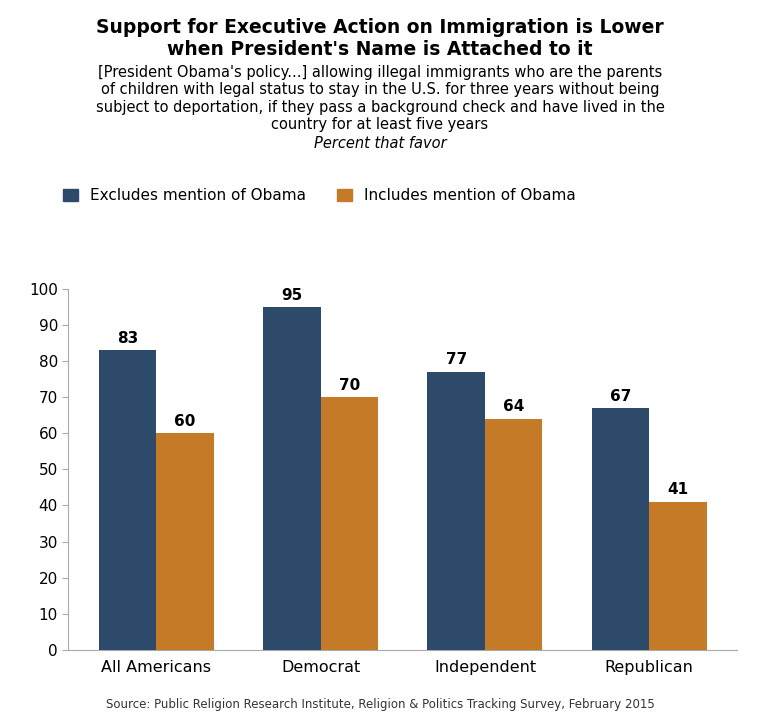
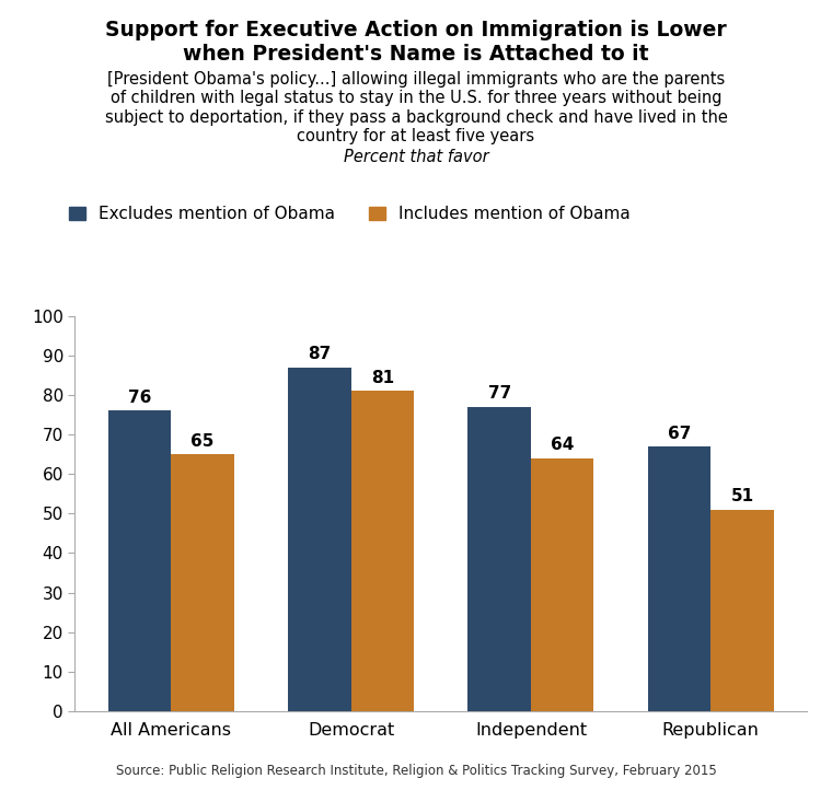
Excludes mention of Obama/All Americans: 83 -> 76
Includes mention of Obama/All Americans: 60 -> 65
Excludes mention of Obama/Democrat: 95 -> 87
Includes mention of Obama/Democrat: 70 -> 81
Includes mention of Obama/Republican: 41 -> 51
